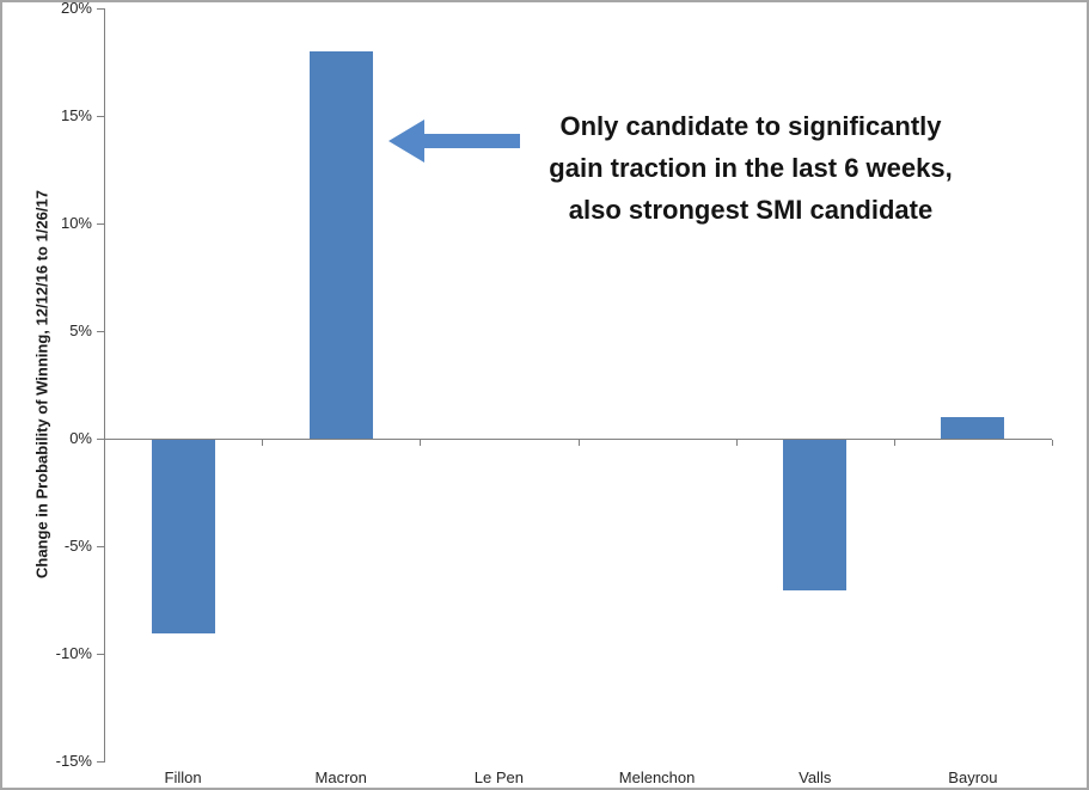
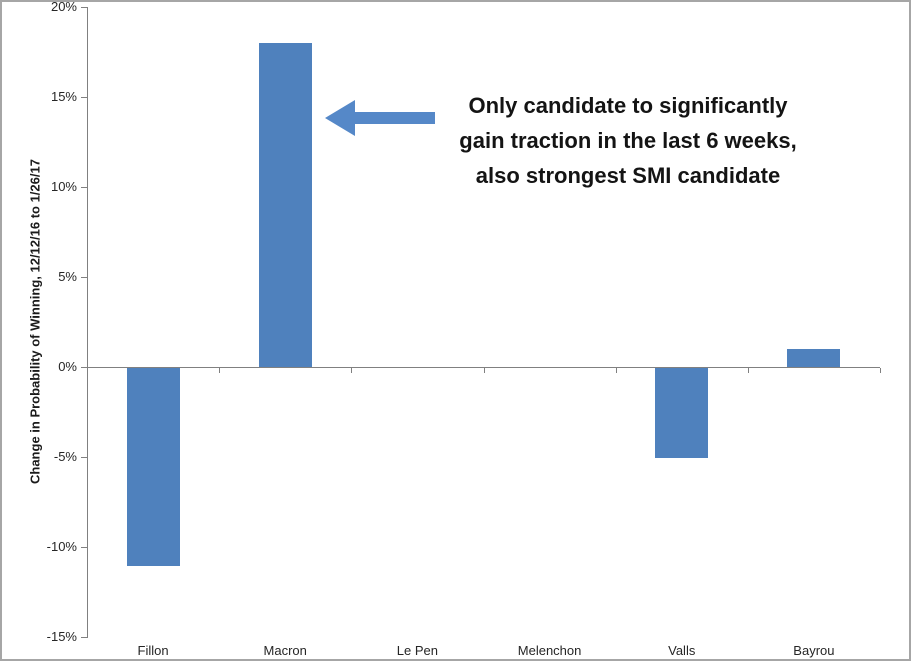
Fillon: -9% -> -11%
Valls: -7% -> -5%
